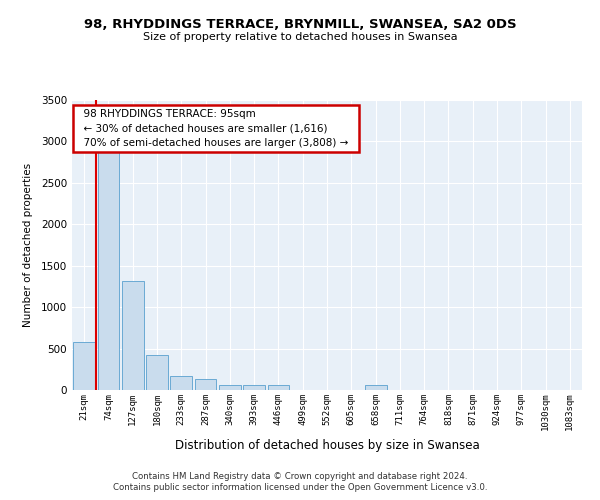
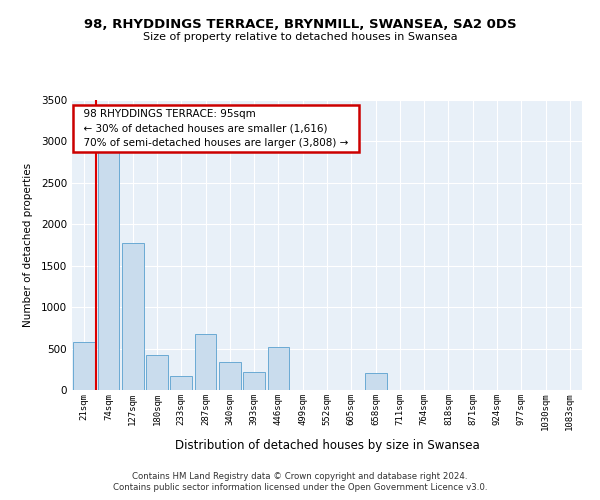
127sqm: 1310 -> 1780
287sqm: 130 -> 680
340sqm: 60 -> 340
393sqm: 60 -> 220
446sqm: 60 -> 520
658sqm: 60 -> 200
